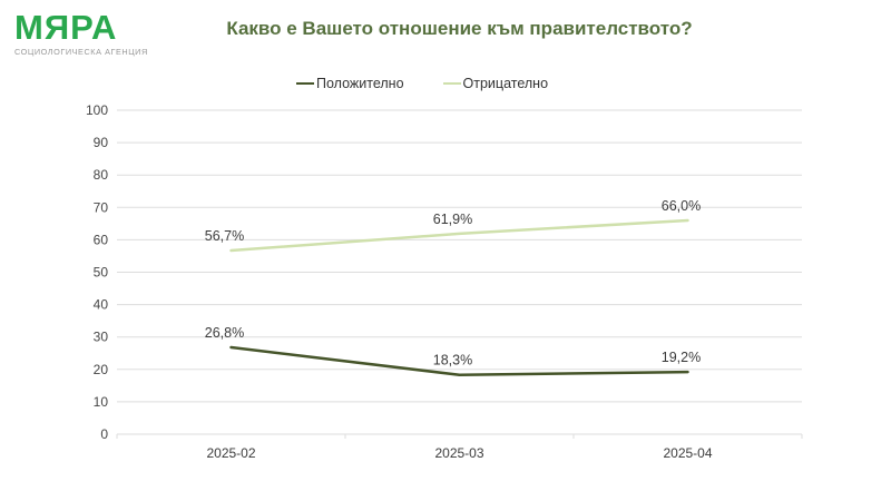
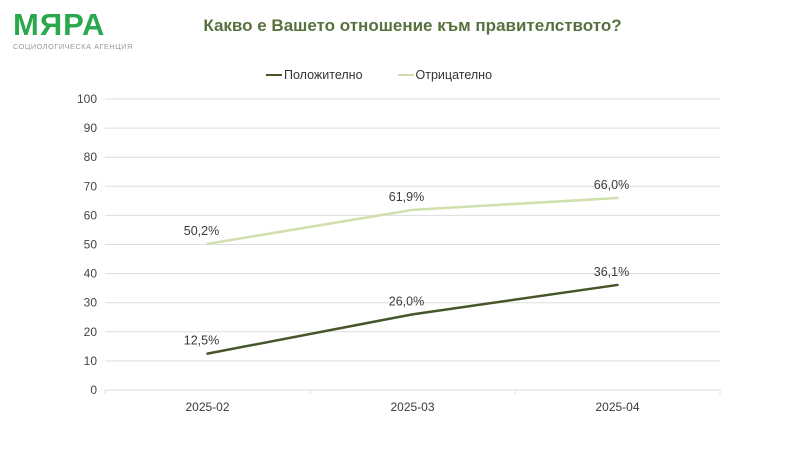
Положително/2025-02: 26,8% -> 12,5%
Отрицателно/2025-02: 56,7% -> 50,2%
Положително/2025-03: 18,3% -> 26,0%
Положително/2025-04: 19,2% -> 36,1%
